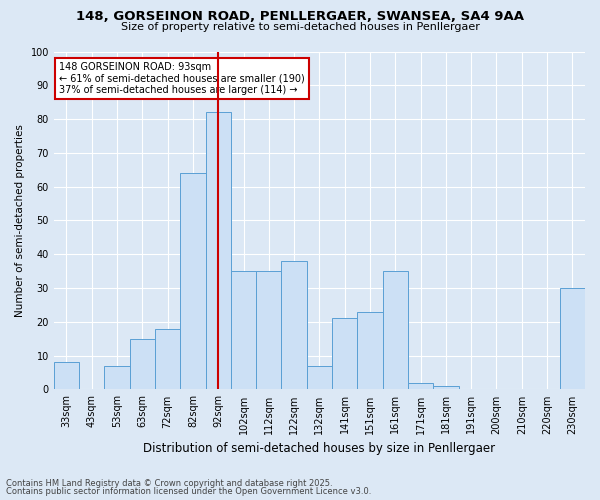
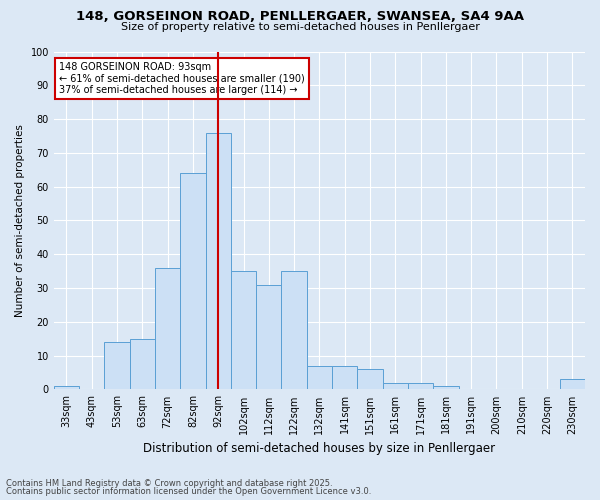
33sqm: 8 -> 1
53sqm: 7 -> 14
72sqm: 18 -> 36
92sqm: 82 -> 76
112sqm: 35 -> 31
122sqm: 38 -> 35
141sqm: 21 -> 7
151sqm: 23 -> 6
161sqm: 35 -> 2
230sqm: 30 -> 3
